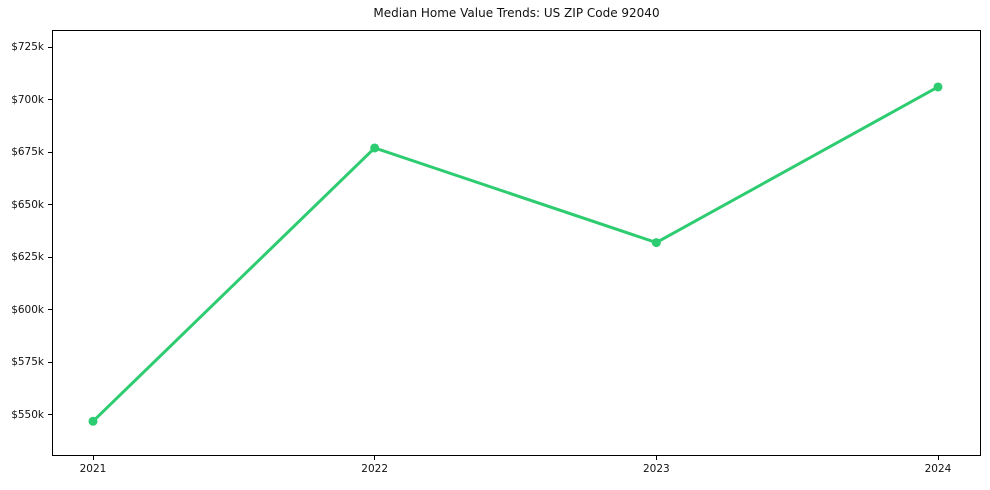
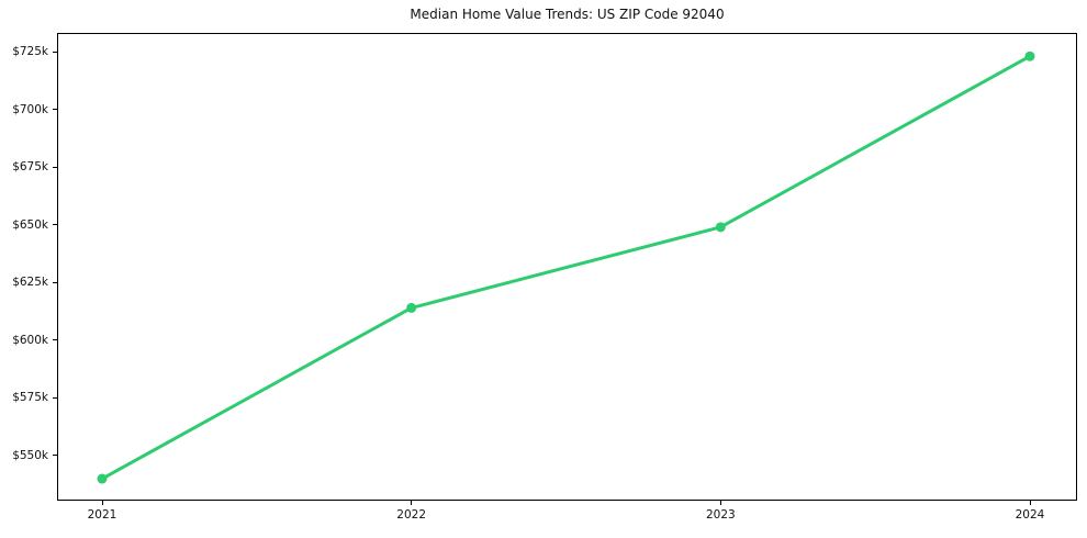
2021: $547k -> $540k
2022: $677k -> $614k
2023: $632k -> $649k
2024: $706k -> $723k
